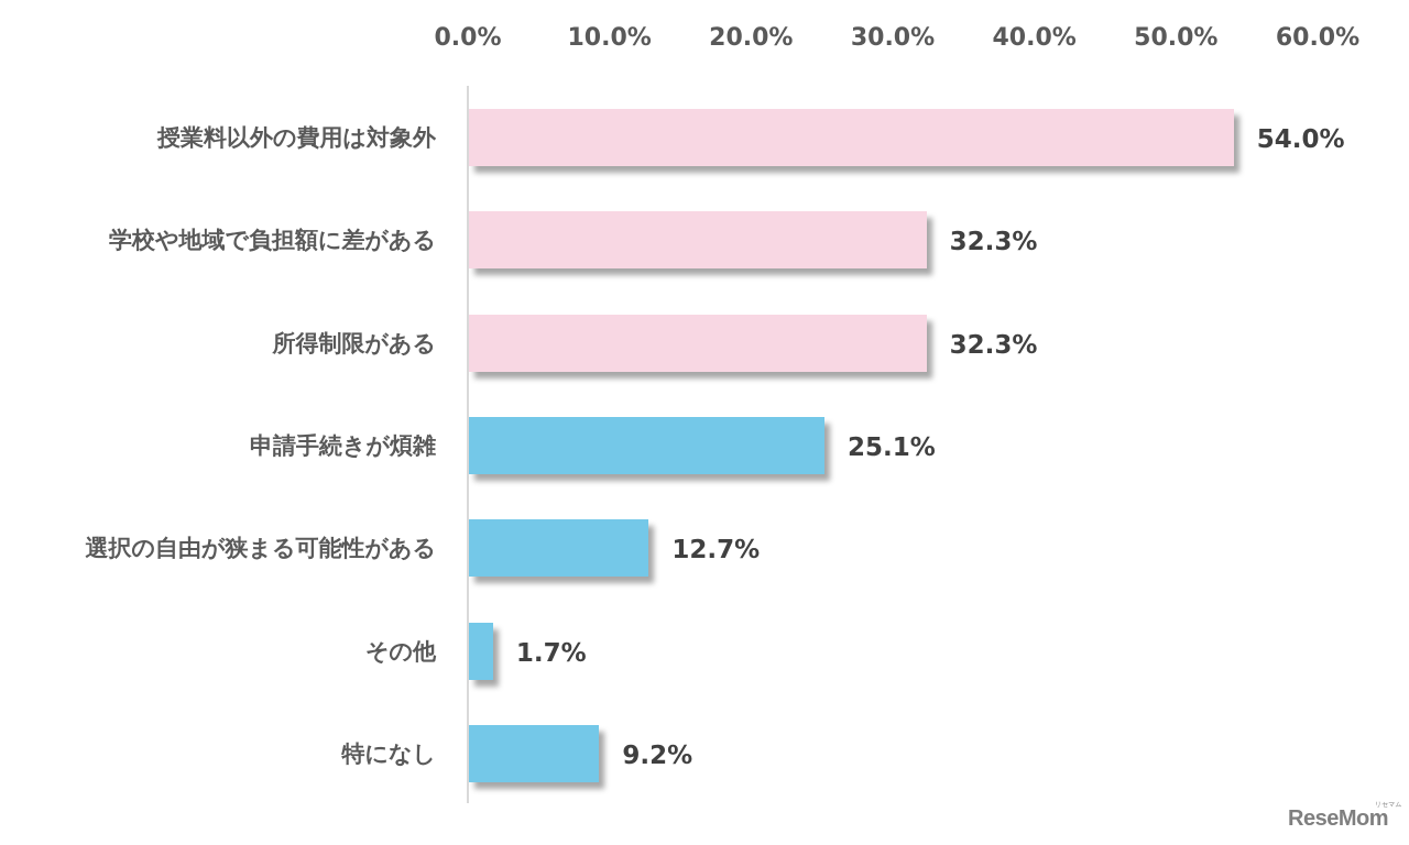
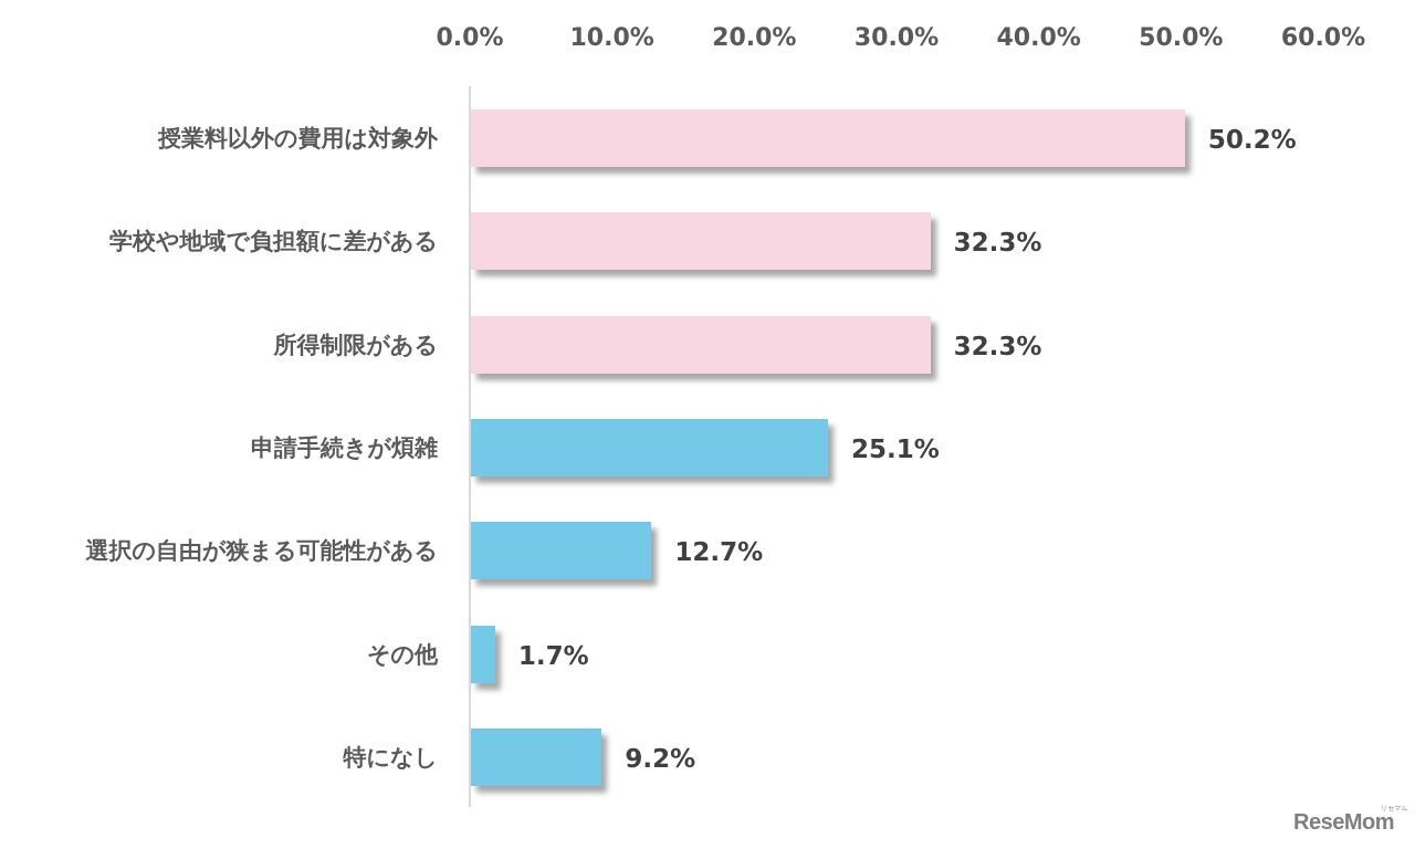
授業料以外の費用は対象外: 54.0% -> 50.2%
